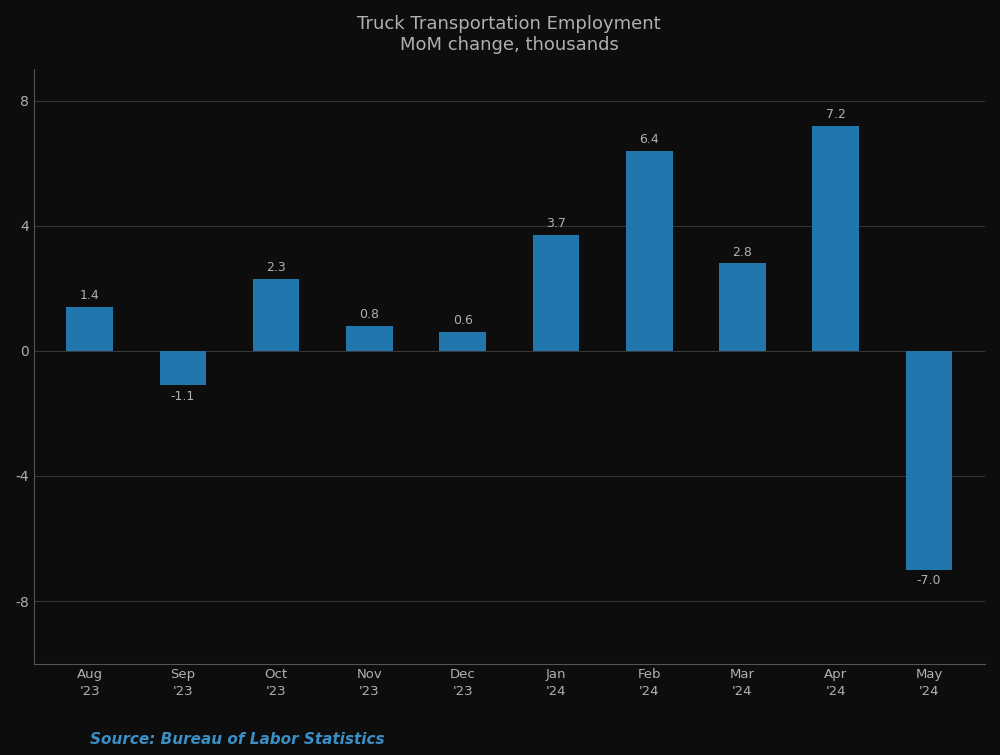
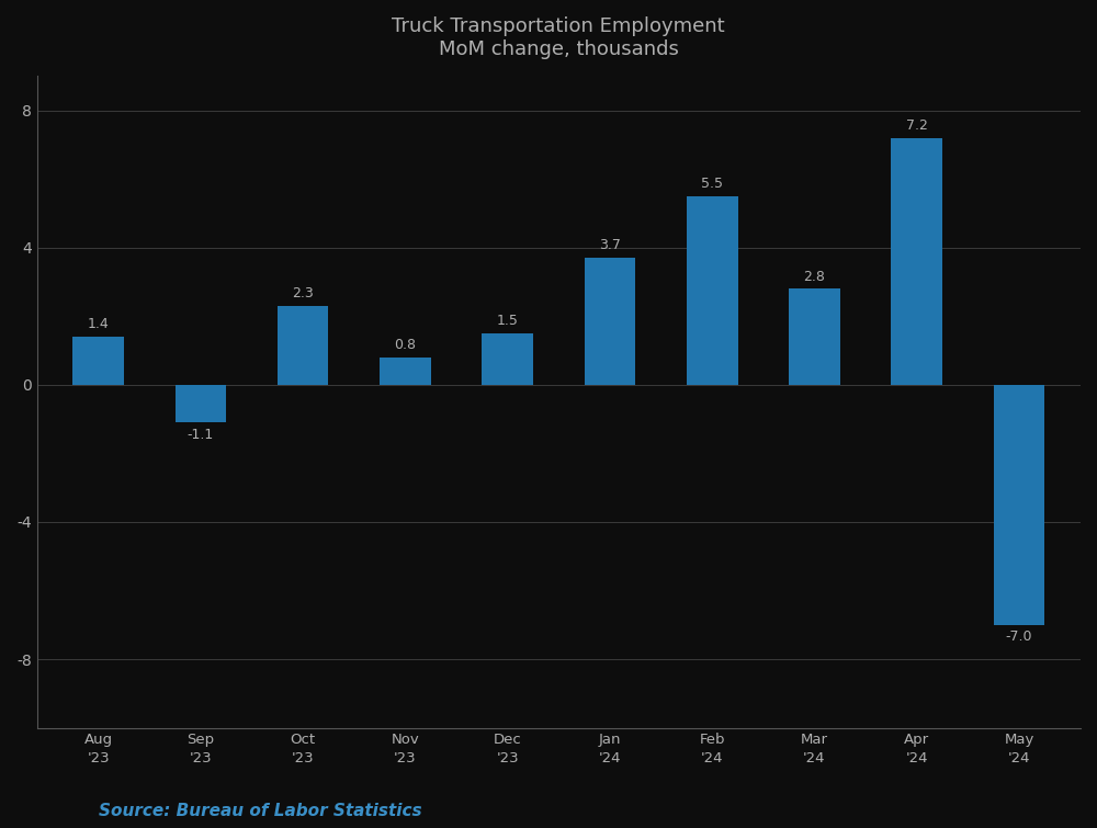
Dec '23: 0.6 -> 1.5
Feb '24: 6.4 -> 5.5
